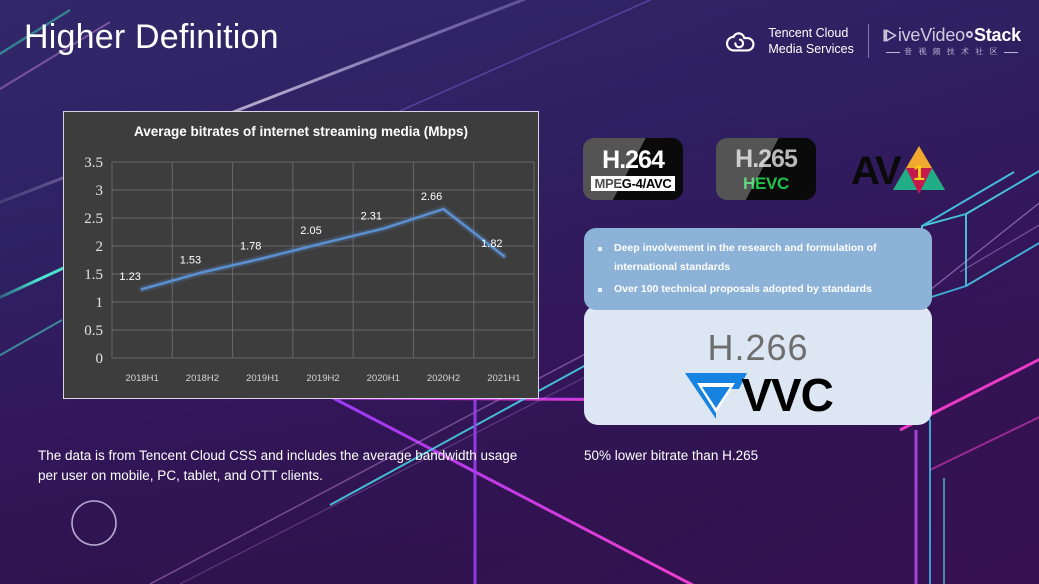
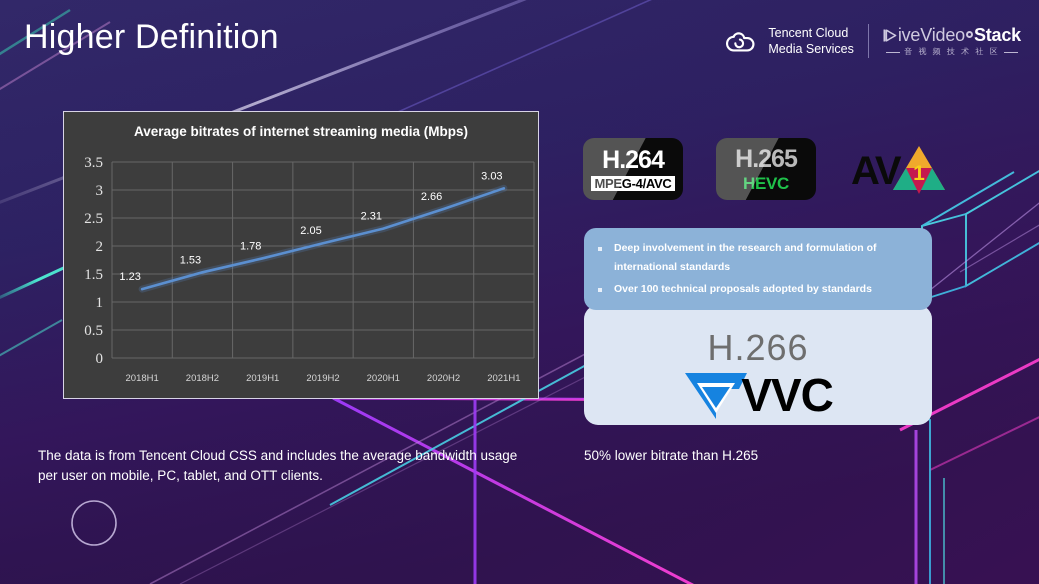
2021H1: 1.82 -> 3.03
